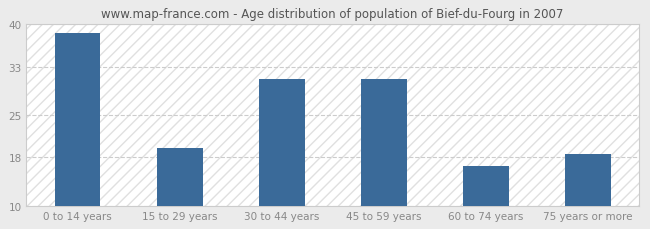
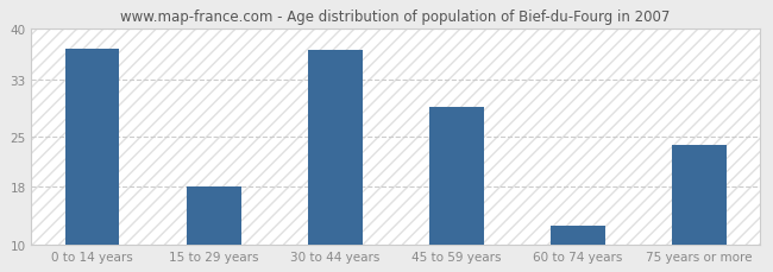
0 to 14 years: 38.5 -> 37.2
15 to 29 years: 19.5 -> 18.0
30 to 44 years: 31.0 -> 37.0
45 to 59 years: 31.0 -> 29.2
60 to 74 years: 16.5 -> 12.6
75 years or more: 18.5 -> 23.8
